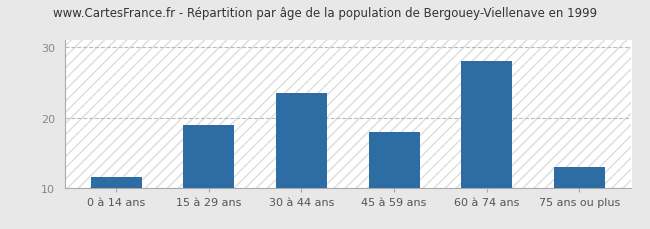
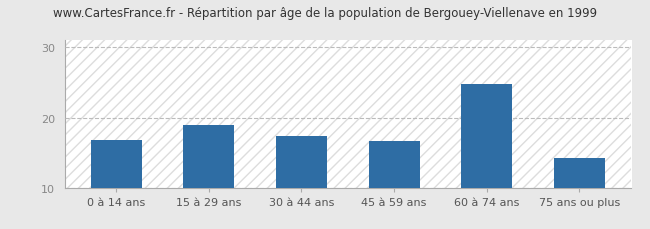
0 à 14 ans: 11.5 -> 16.8
30 à 44 ans: 23.5 -> 17.4
45 à 59 ans: 18.0 -> 16.6
60 à 74 ans: 28.0 -> 24.8
75 ans ou plus: 13.0 -> 14.2
